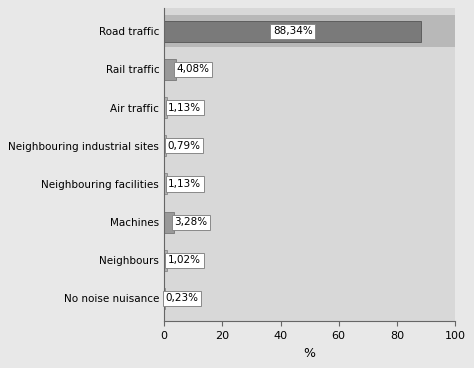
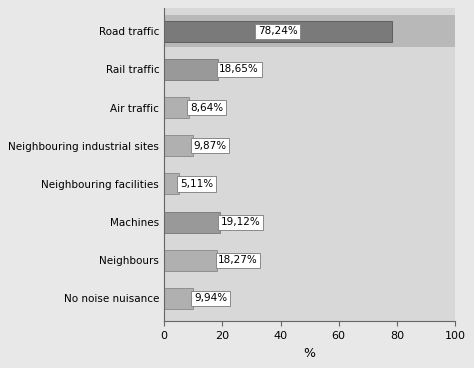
Road traffic: 88,34% -> 78,24%
Rail traffic: 4,08% -> 18,65%
Air traffic: 1,13% -> 8,64%
Neighbouring industrial sites: 0,79% -> 9,87%
Neighbouring facilities: 1,13% -> 5,11%
Machines: 3,28% -> 19,12%
Neighbours: 1,02% -> 18,27%
No noise nuisance: 0,23% -> 9,94%
